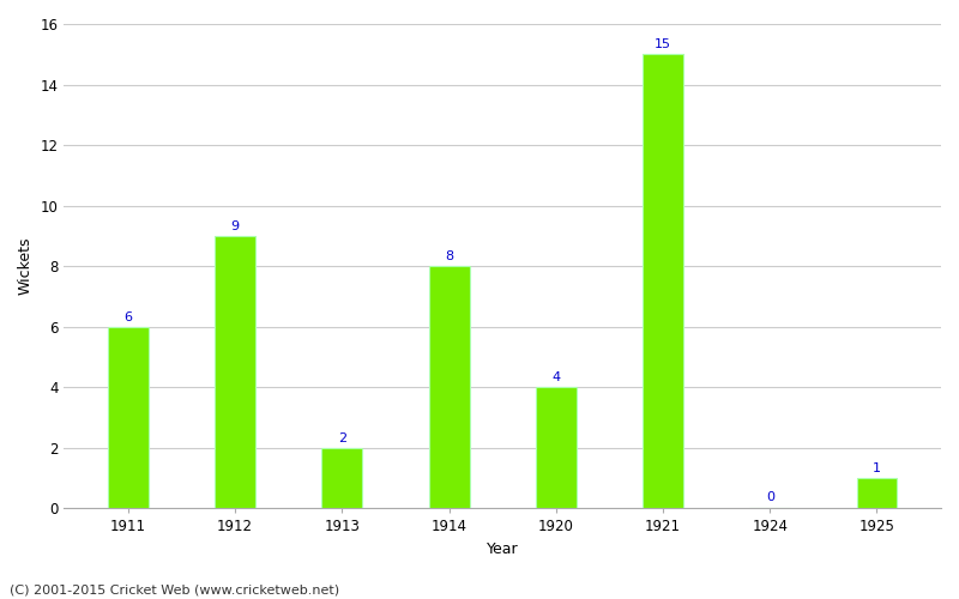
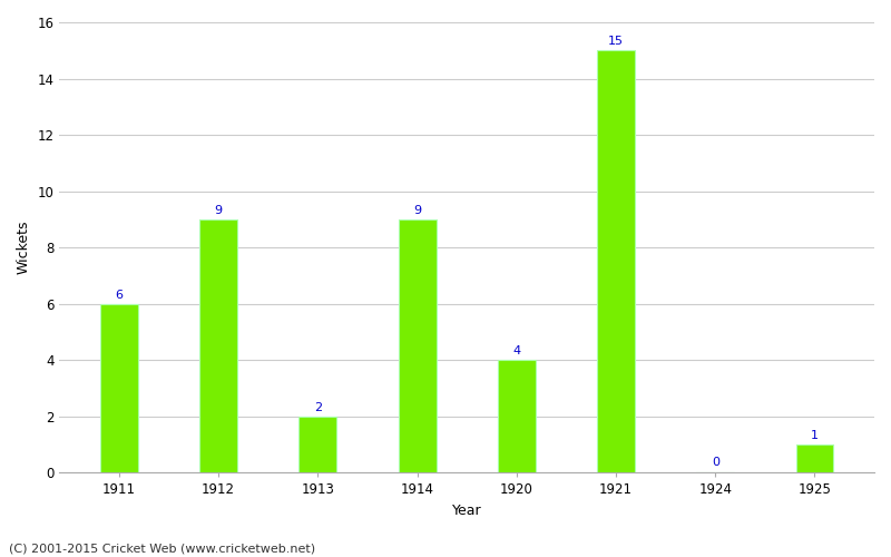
1914: 8 -> 9
